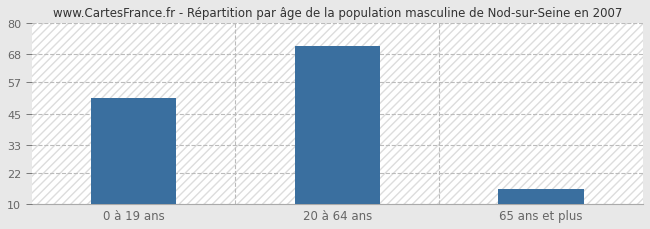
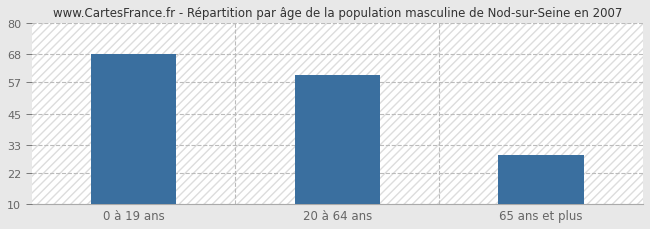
0 à 19 ans: 51 -> 68
20 à 64 ans: 71 -> 60
65 ans et plus: 16 -> 29
